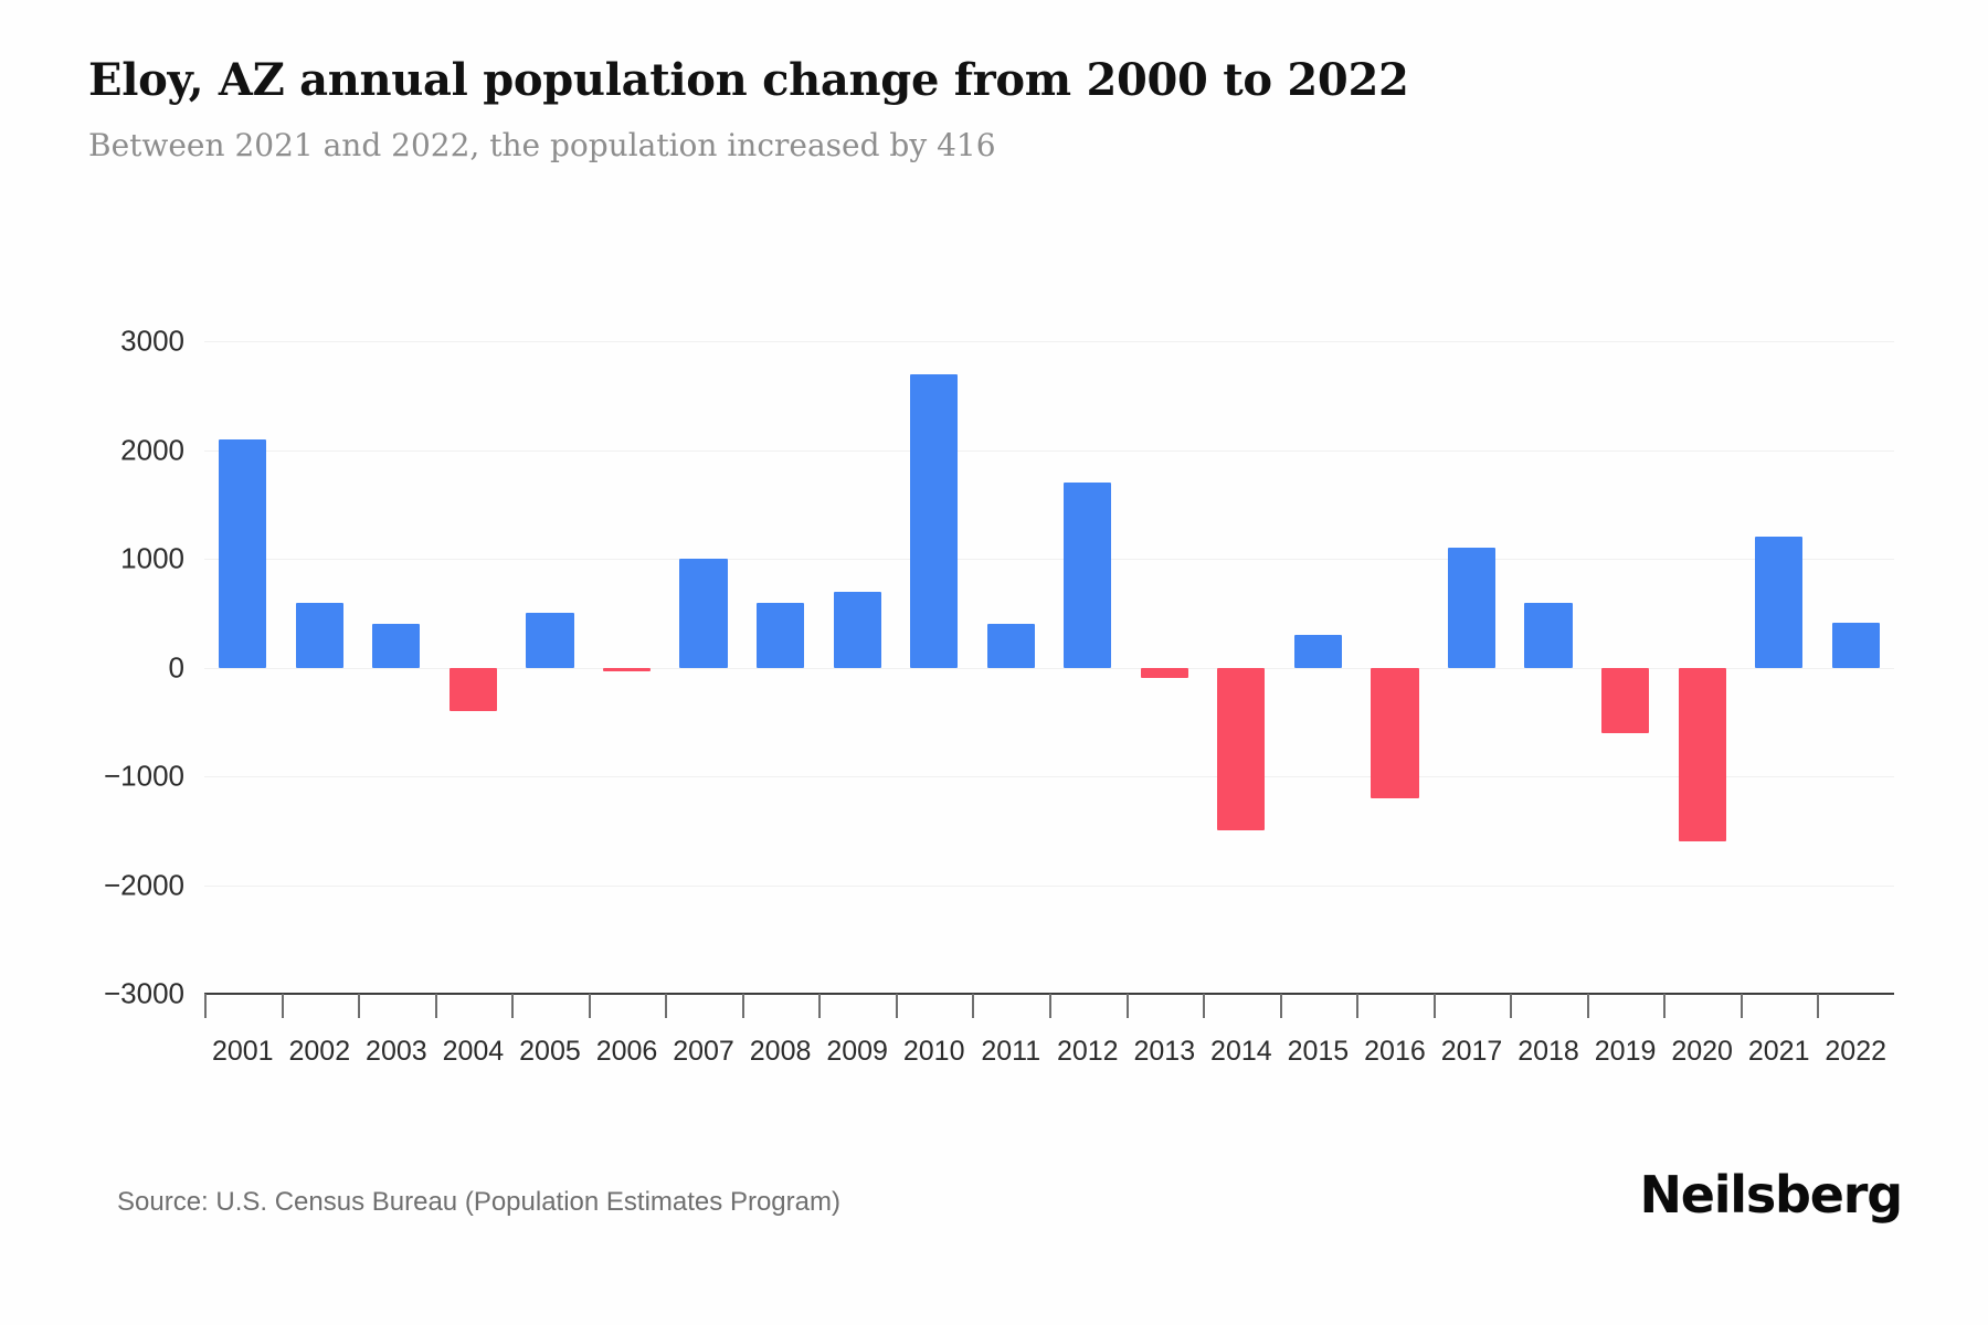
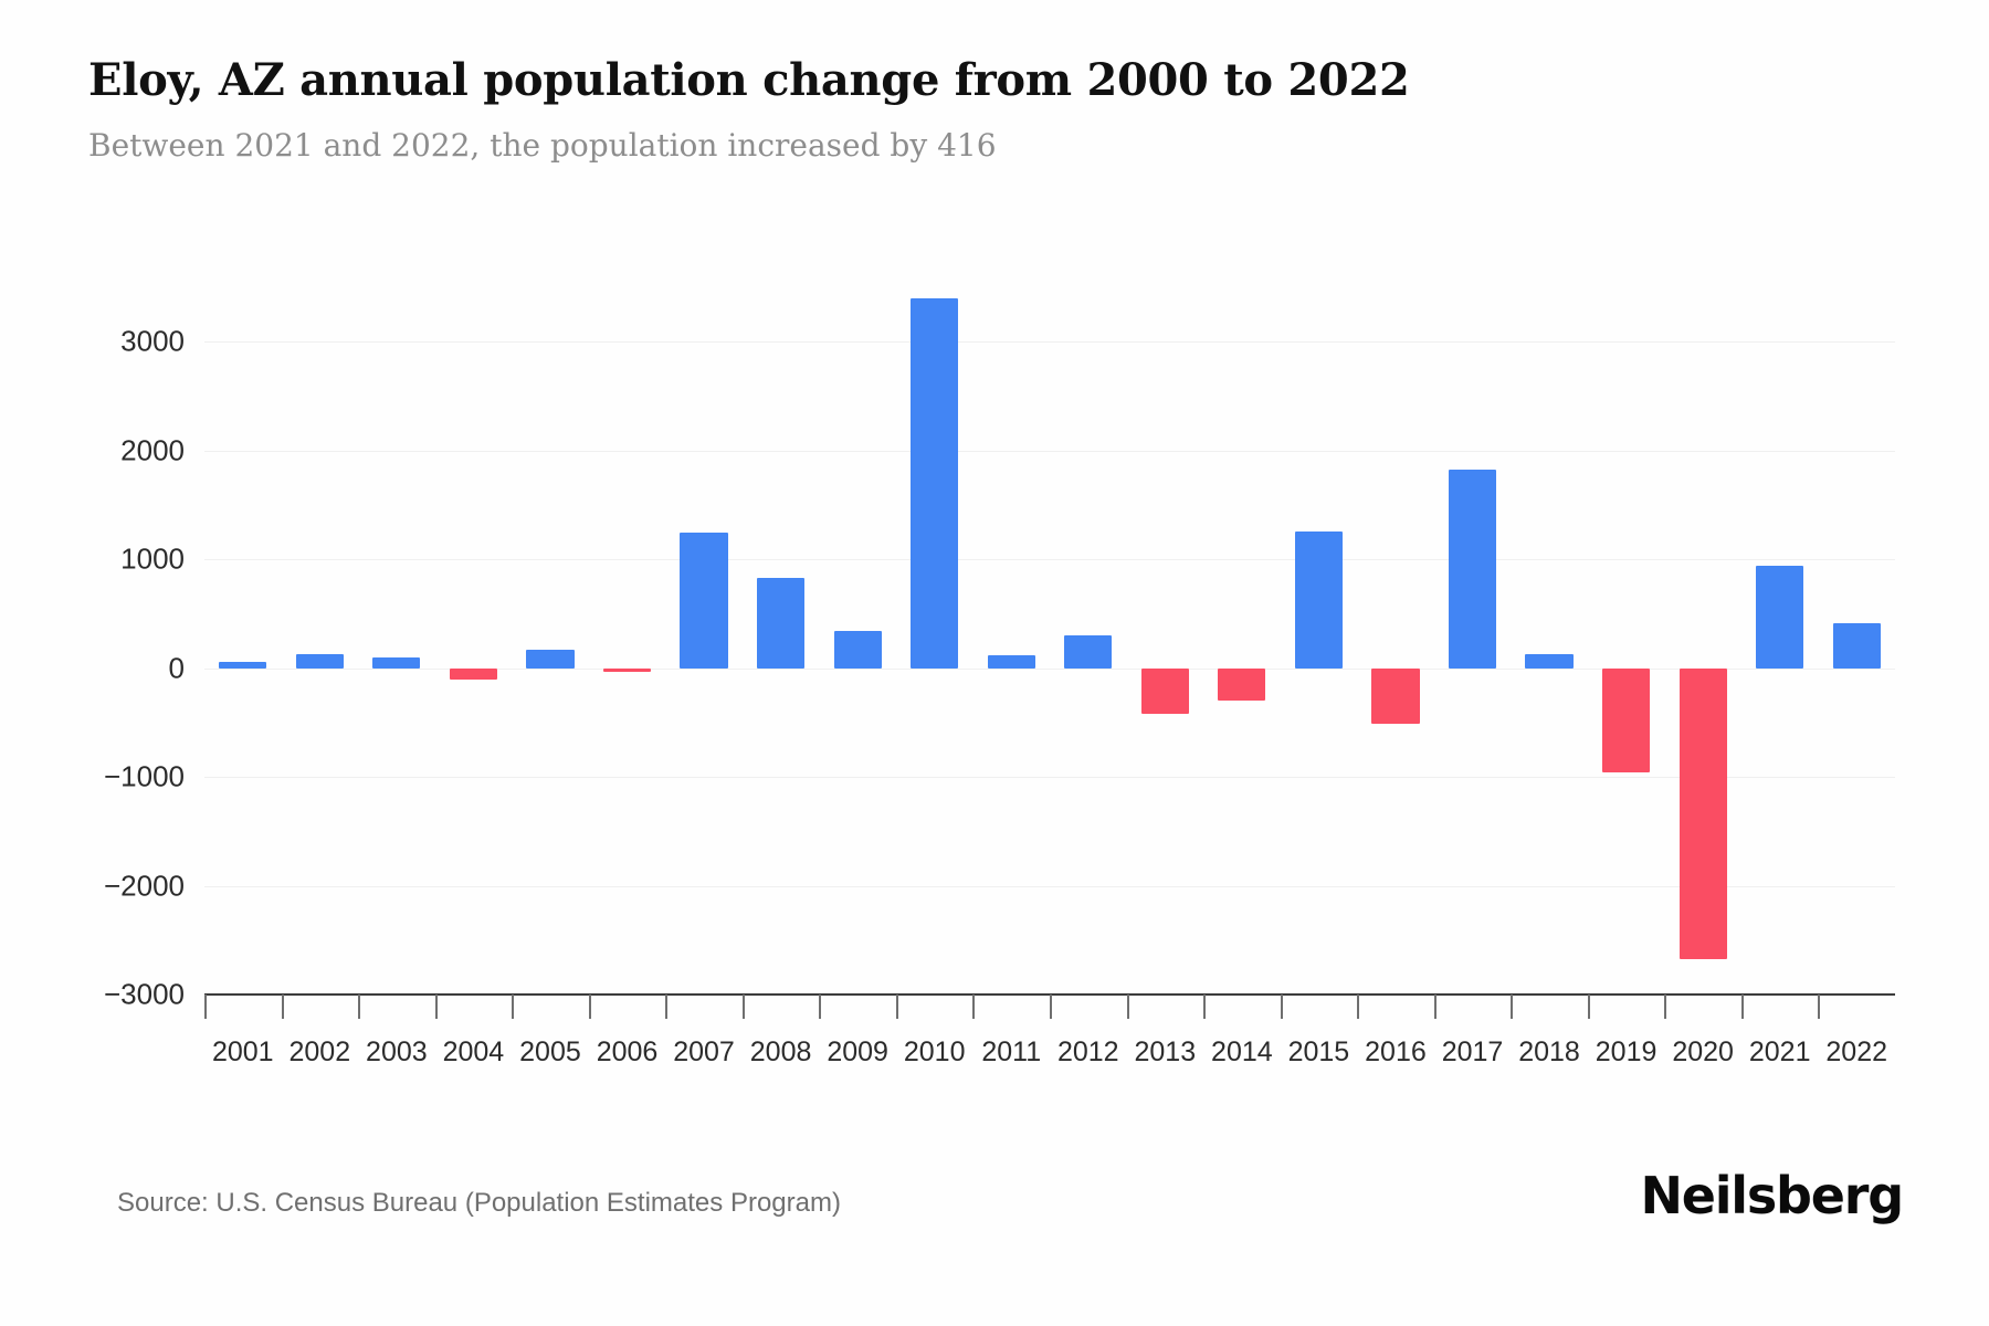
2001: 2100 -> 100
2002: 600 -> 100
2003: 400 -> 100
2004: -400 -> -100
2005: 500 -> 200
2007: 1000 -> 1200
2008: 600 -> 800
2009: 700 -> 300
2010: 2700 -> 3400
2011: 400 -> 100
2012: 1700 -> 300
2013: -100 -> -400
2014: -1500 -> -300
2015: 300 -> 1300
2016: -1200 -> -500
2017: 1100 -> 1800
2018: 600 -> 100
2019: -600 -> -1000
2020: -1600 -> -2700
2021: 1200 -> 900
